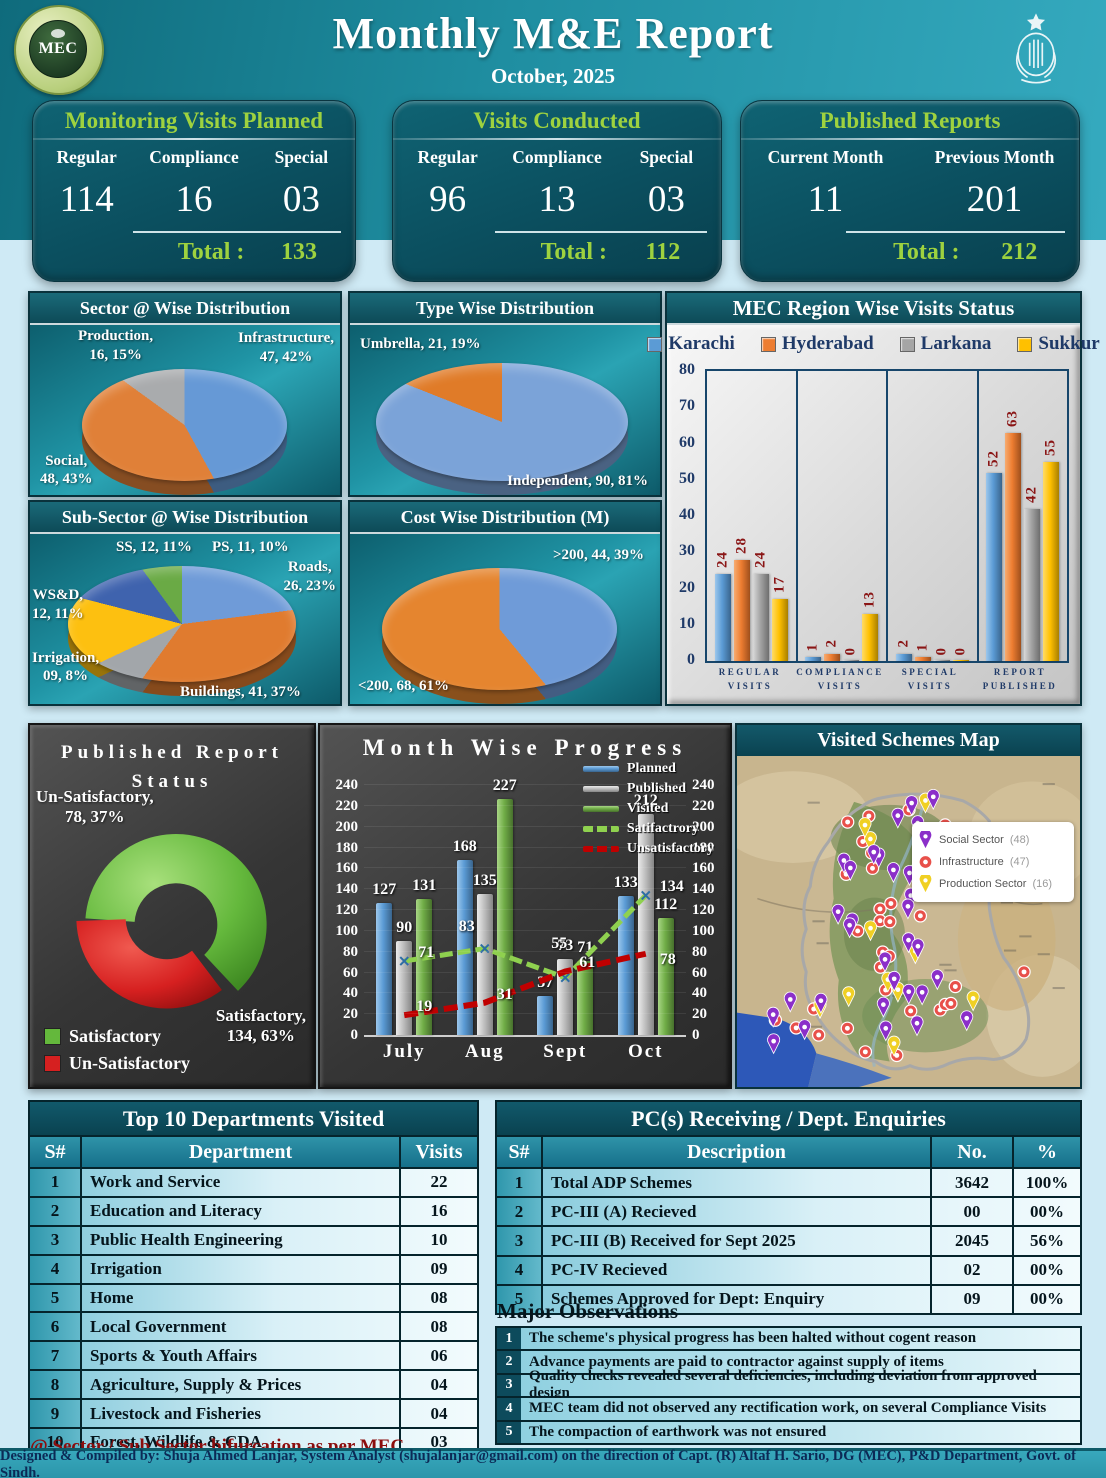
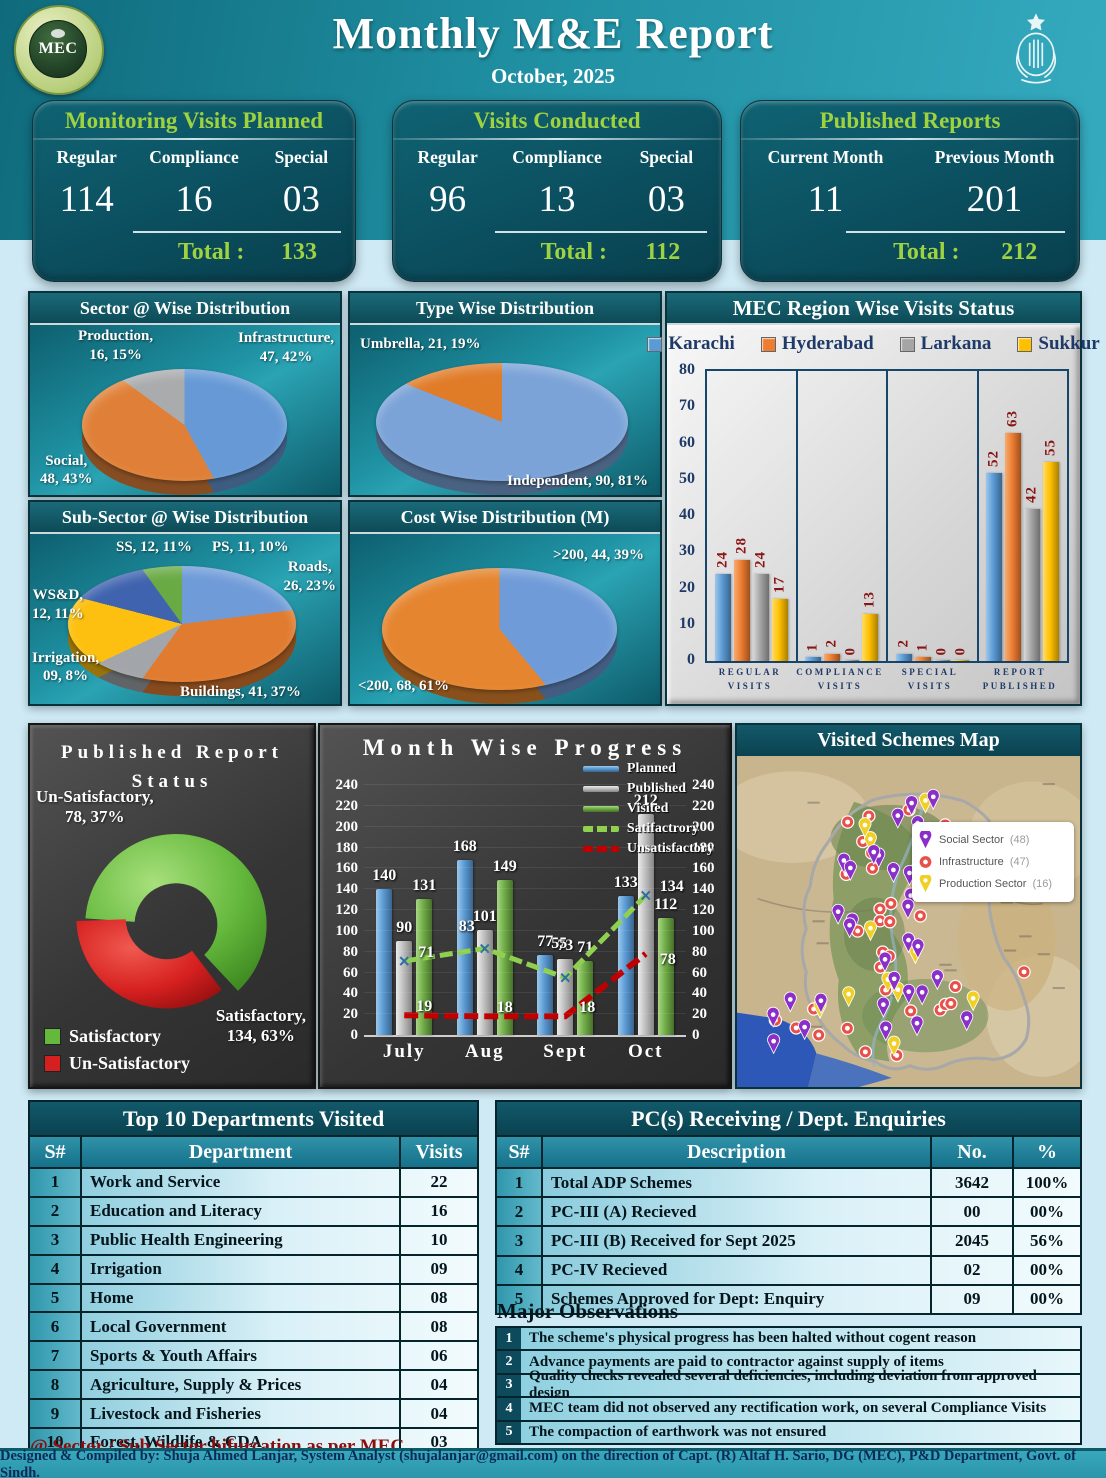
Month Wise Progress/Planned/July: 127 -> 140
Month Wise Progress/Published/Aug: 135 -> 101
Month Wise Progress/Visited/Aug: 227 -> 149
Month Wise Progress/Unsatisfactory/Aug: 31 -> 18
Month Wise Progress/Planned/Sept: 37 -> 77
Month Wise Progress/Unsatisfactory/Sept: 61 -> 18
